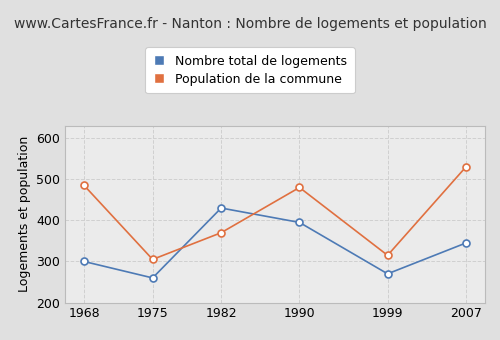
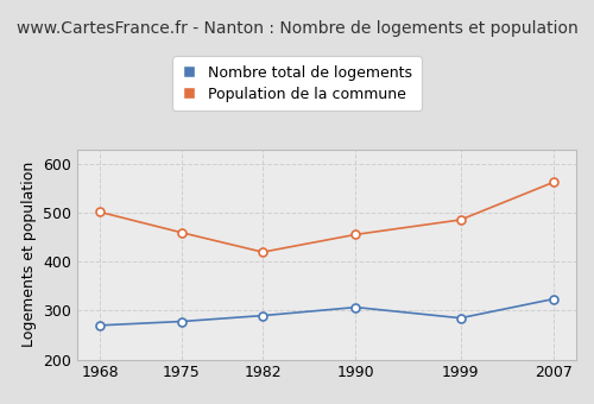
Nombre total de logements/1968: 300 -> 270
Population de la commune/1968: 485 -> 502
Nombre total de logements/1975: 260 -> 278
Population de la commune/1975: 305 -> 460
Nombre total de logements/1982: 430 -> 290
Population de la commune/1982: 370 -> 420
Nombre total de logements/1990: 395 -> 307
Population de la commune/1990: 480 -> 456
Nombre total de logements/1999: 270 -> 285
Population de la commune/1999: 315 -> 486
Nombre total de logements/2007: 345 -> 324
Population de la commune/2007: 530 -> 563
